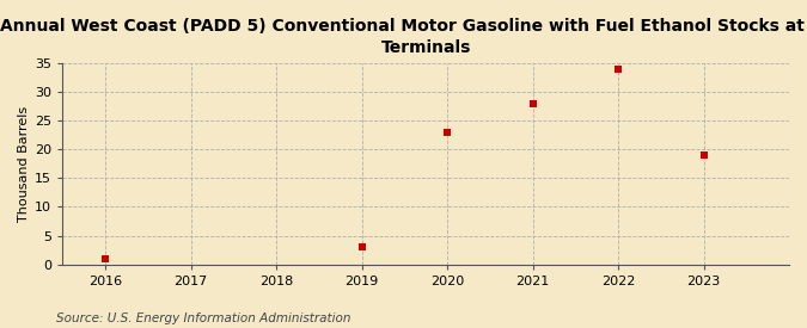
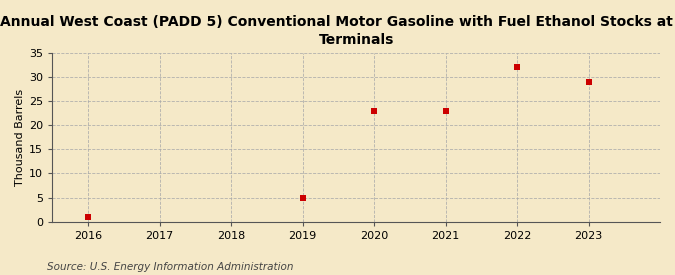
2019: 3 -> 5
2021: 28 -> 23
2022: 34 -> 32
2023: 19 -> 29
